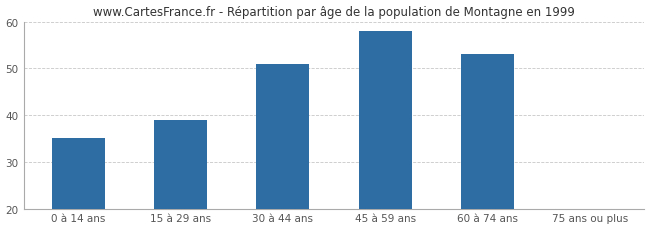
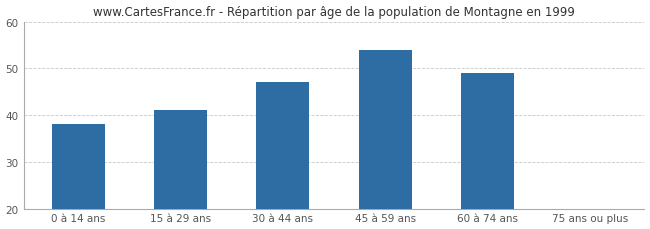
0 à 14 ans: 35 -> 38
15 à 29 ans: 39 -> 41
30 à 44 ans: 51 -> 47
45 à 59 ans: 58 -> 54
60 à 74 ans: 53 -> 49
